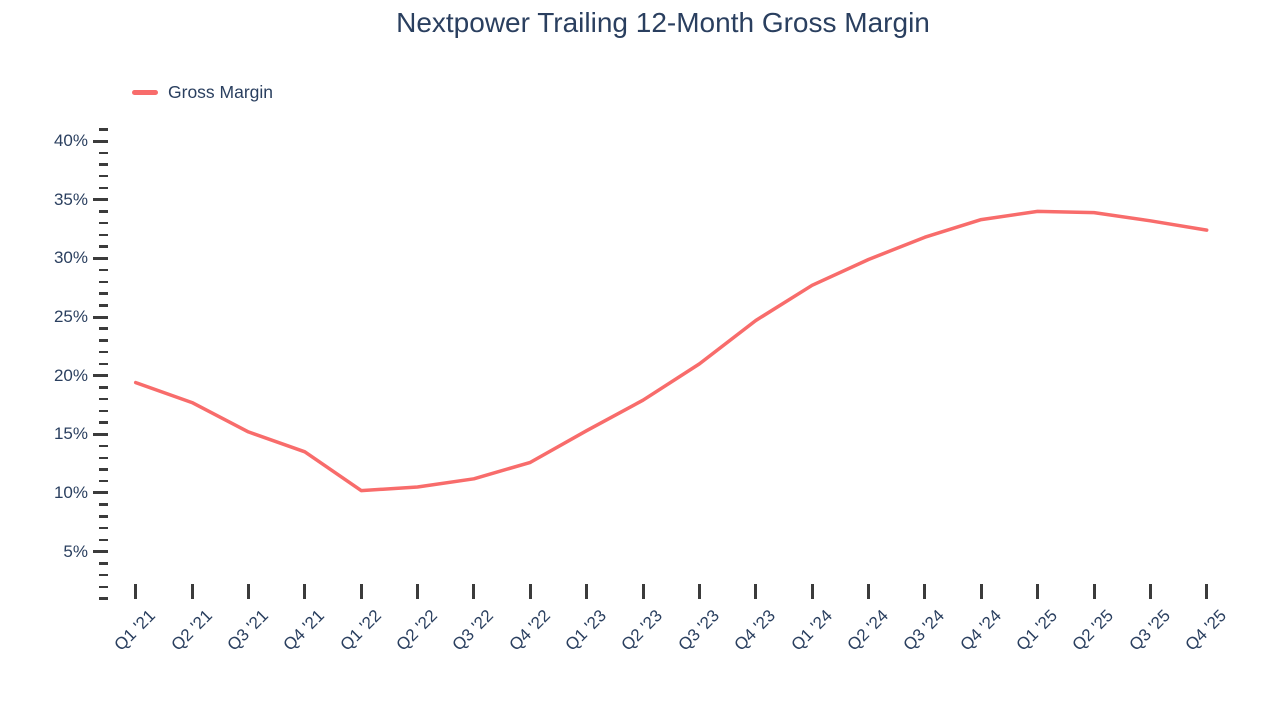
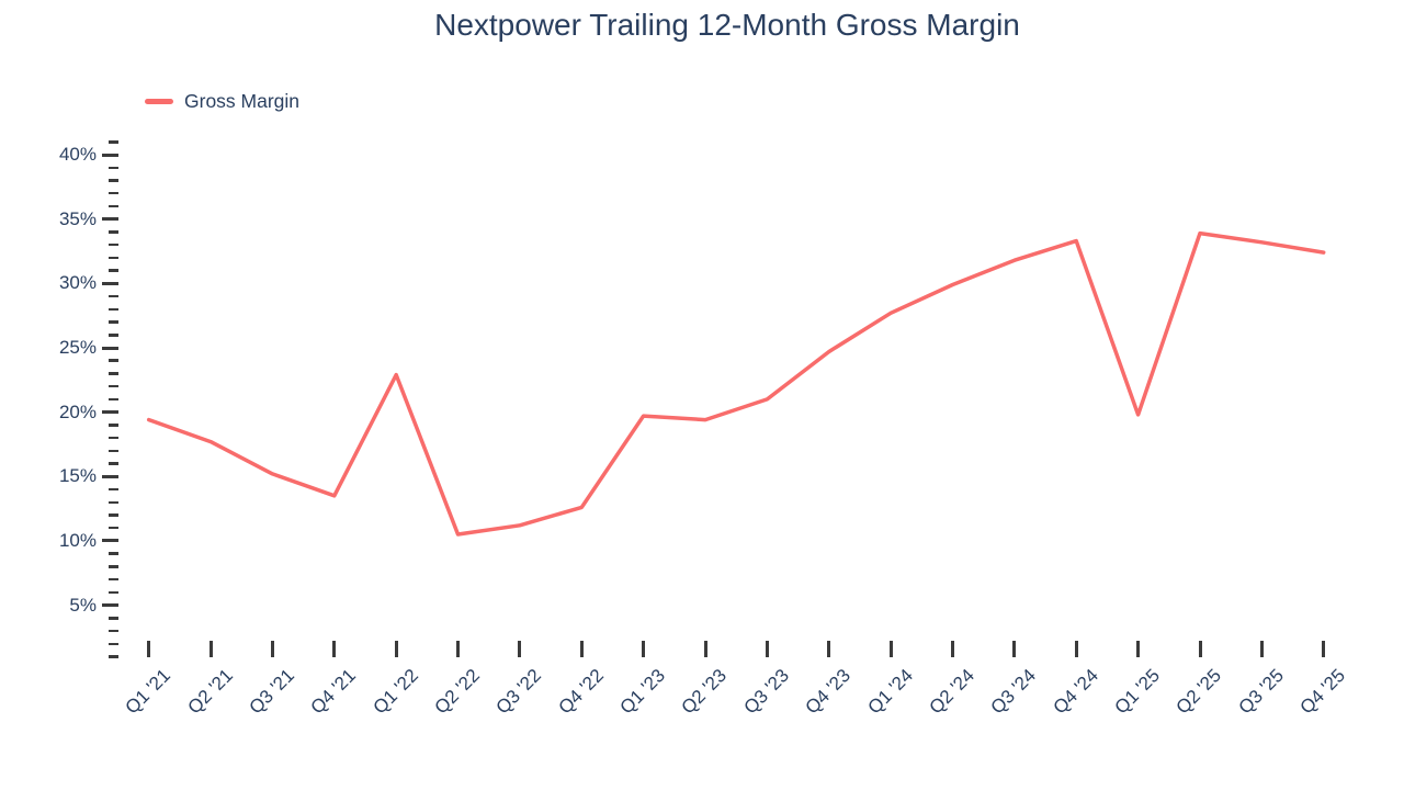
Q1 '22: 10.2% -> 22.9%
Q1 '23: 15.3% -> 19.7%
Q2 '23: 17.9% -> 19.4%
Q1 '25: 34.0% -> 19.8%
